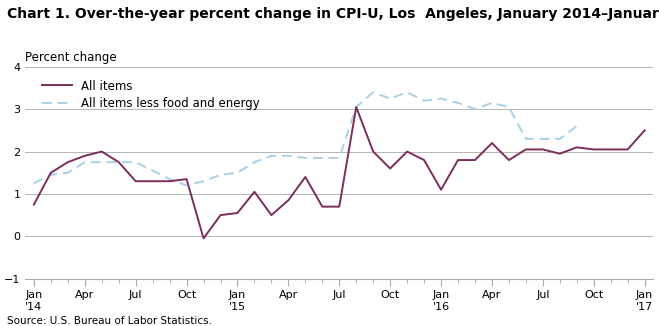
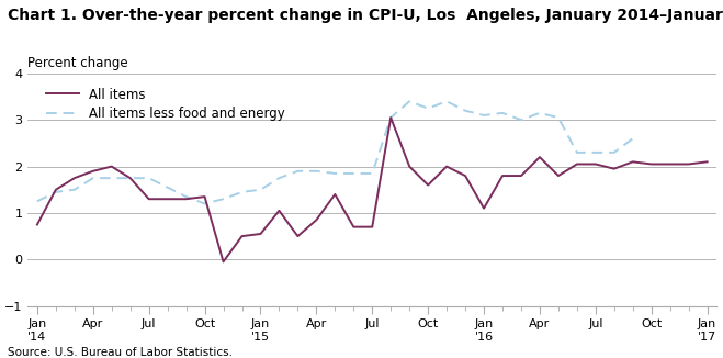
All items less food and energy/Jan '16: 3.25 -> 3.10
All items/Jan '17: 2.50 -> 2.10
